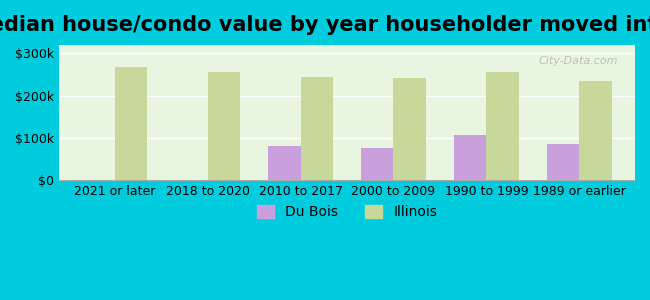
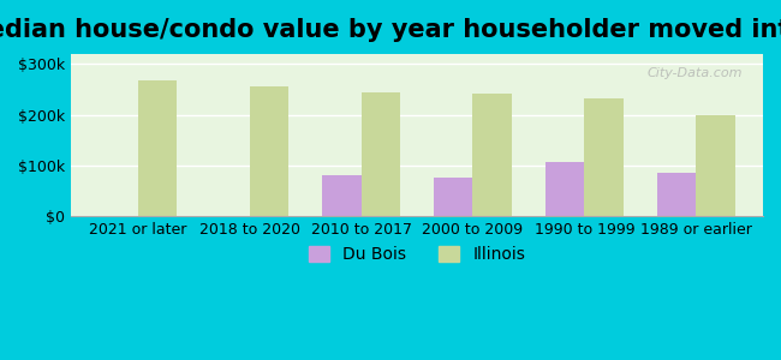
Illinois/1990 to 1999: $255k -> $233k
Illinois/1989 or earlier: $235k -> $200k
